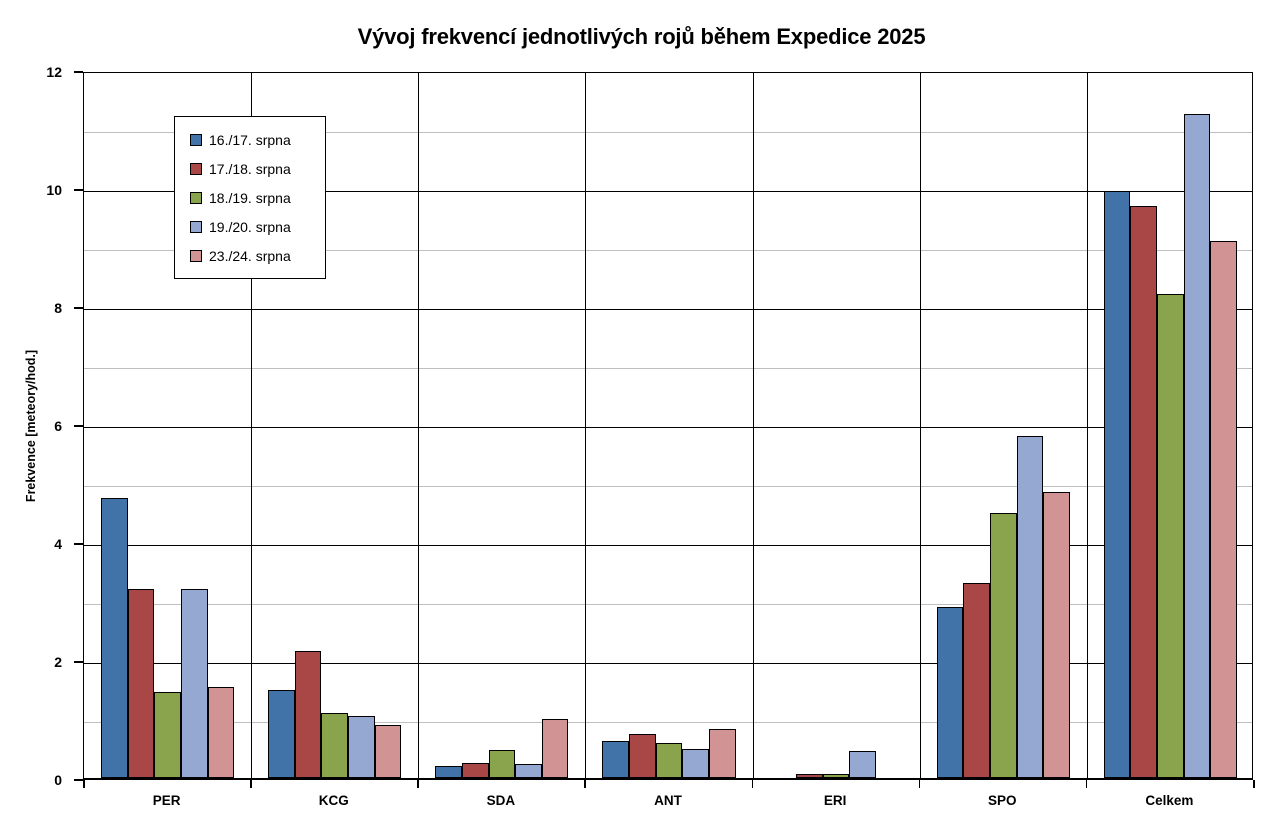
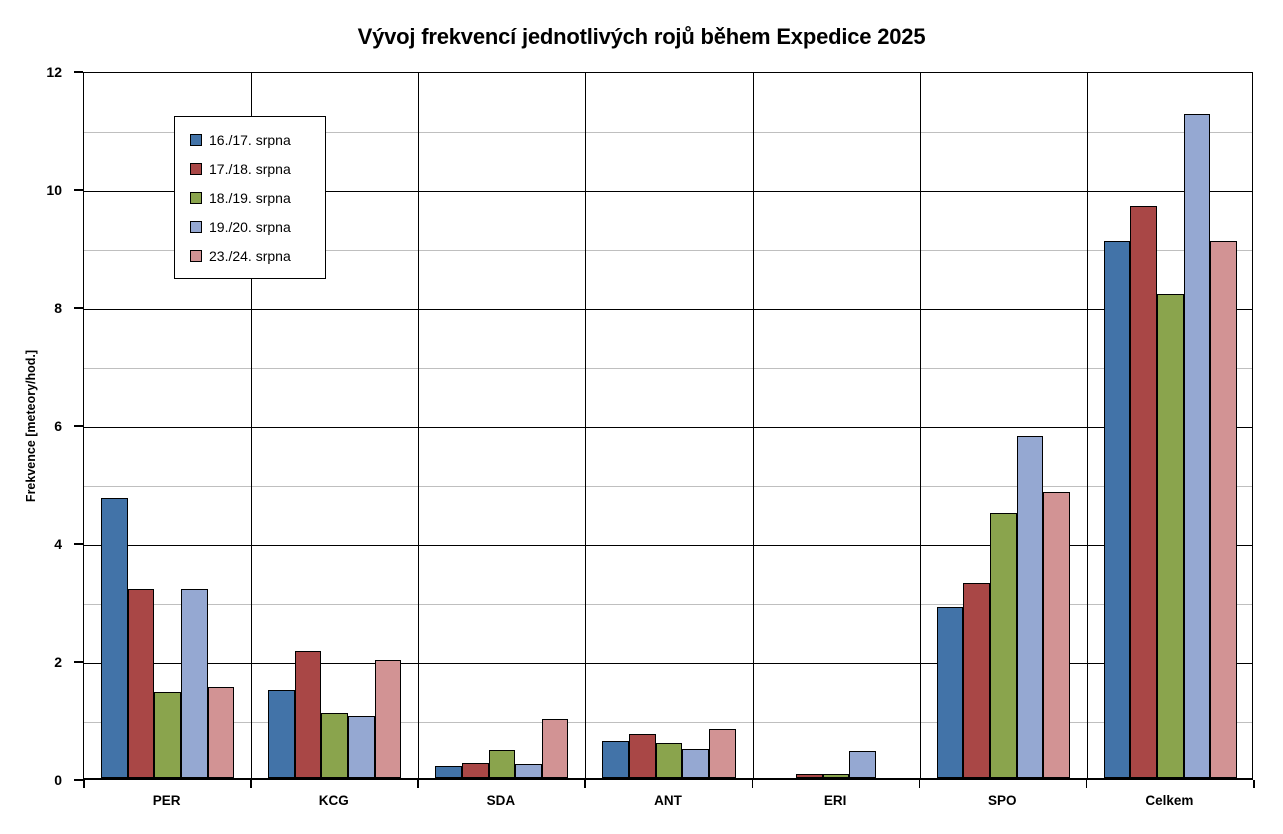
23./24. srpna/KCG: 0.9 -> 2.0
16./17. srpna/Celkem: 9.9 -> 9.1
